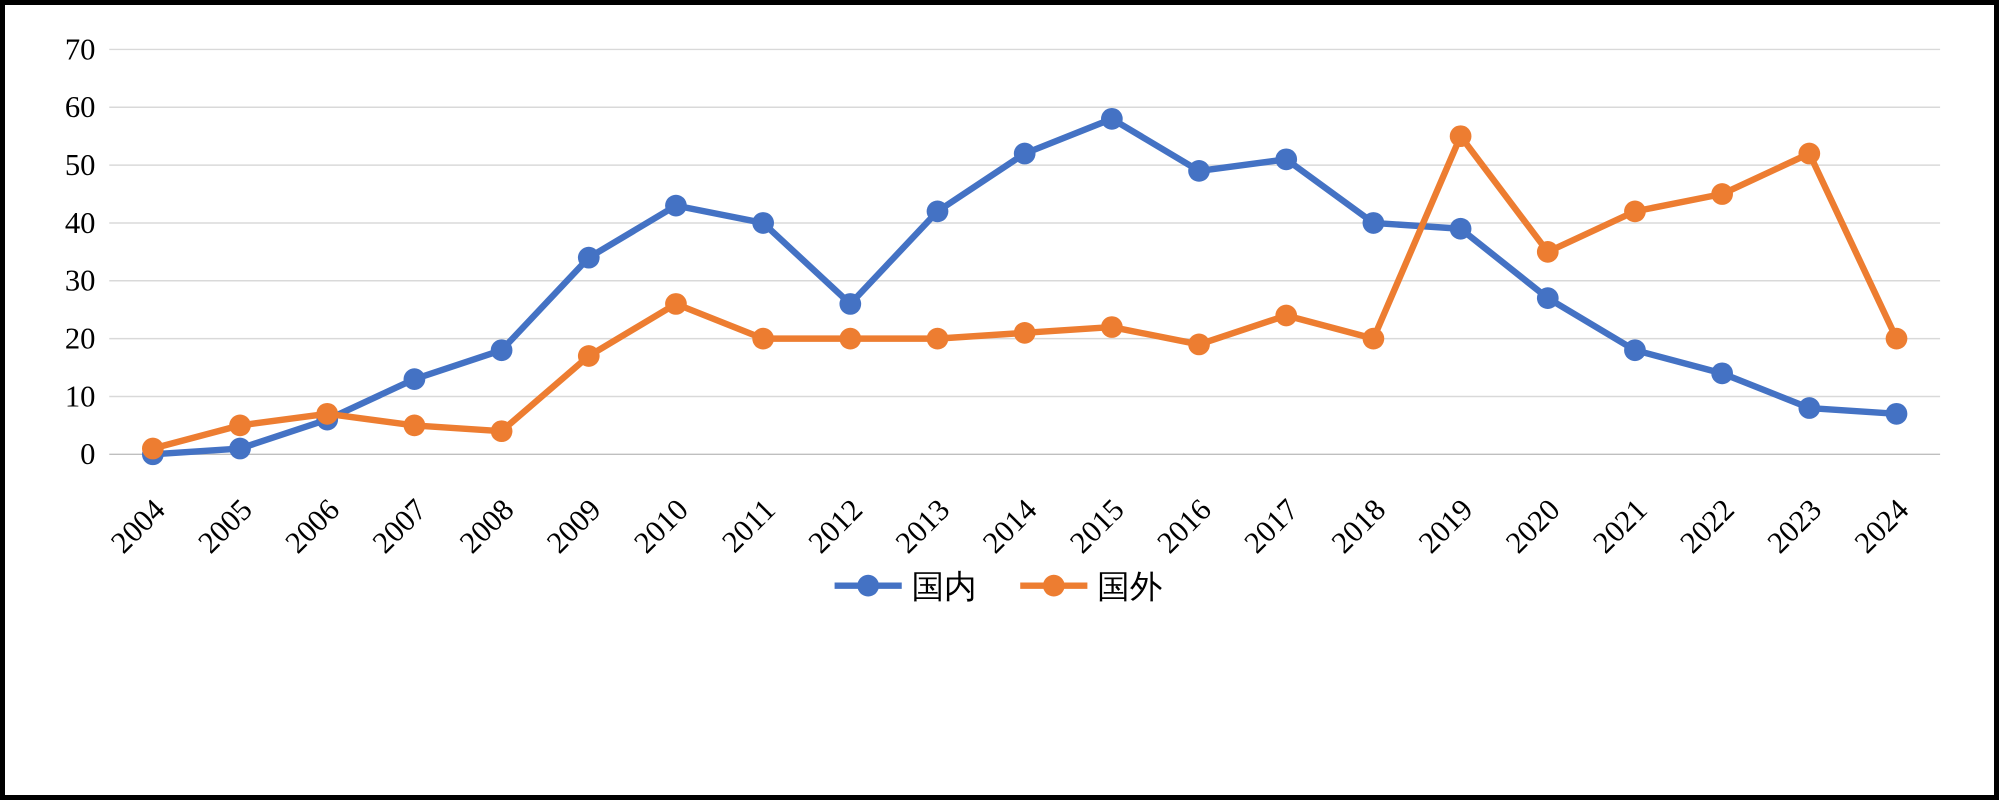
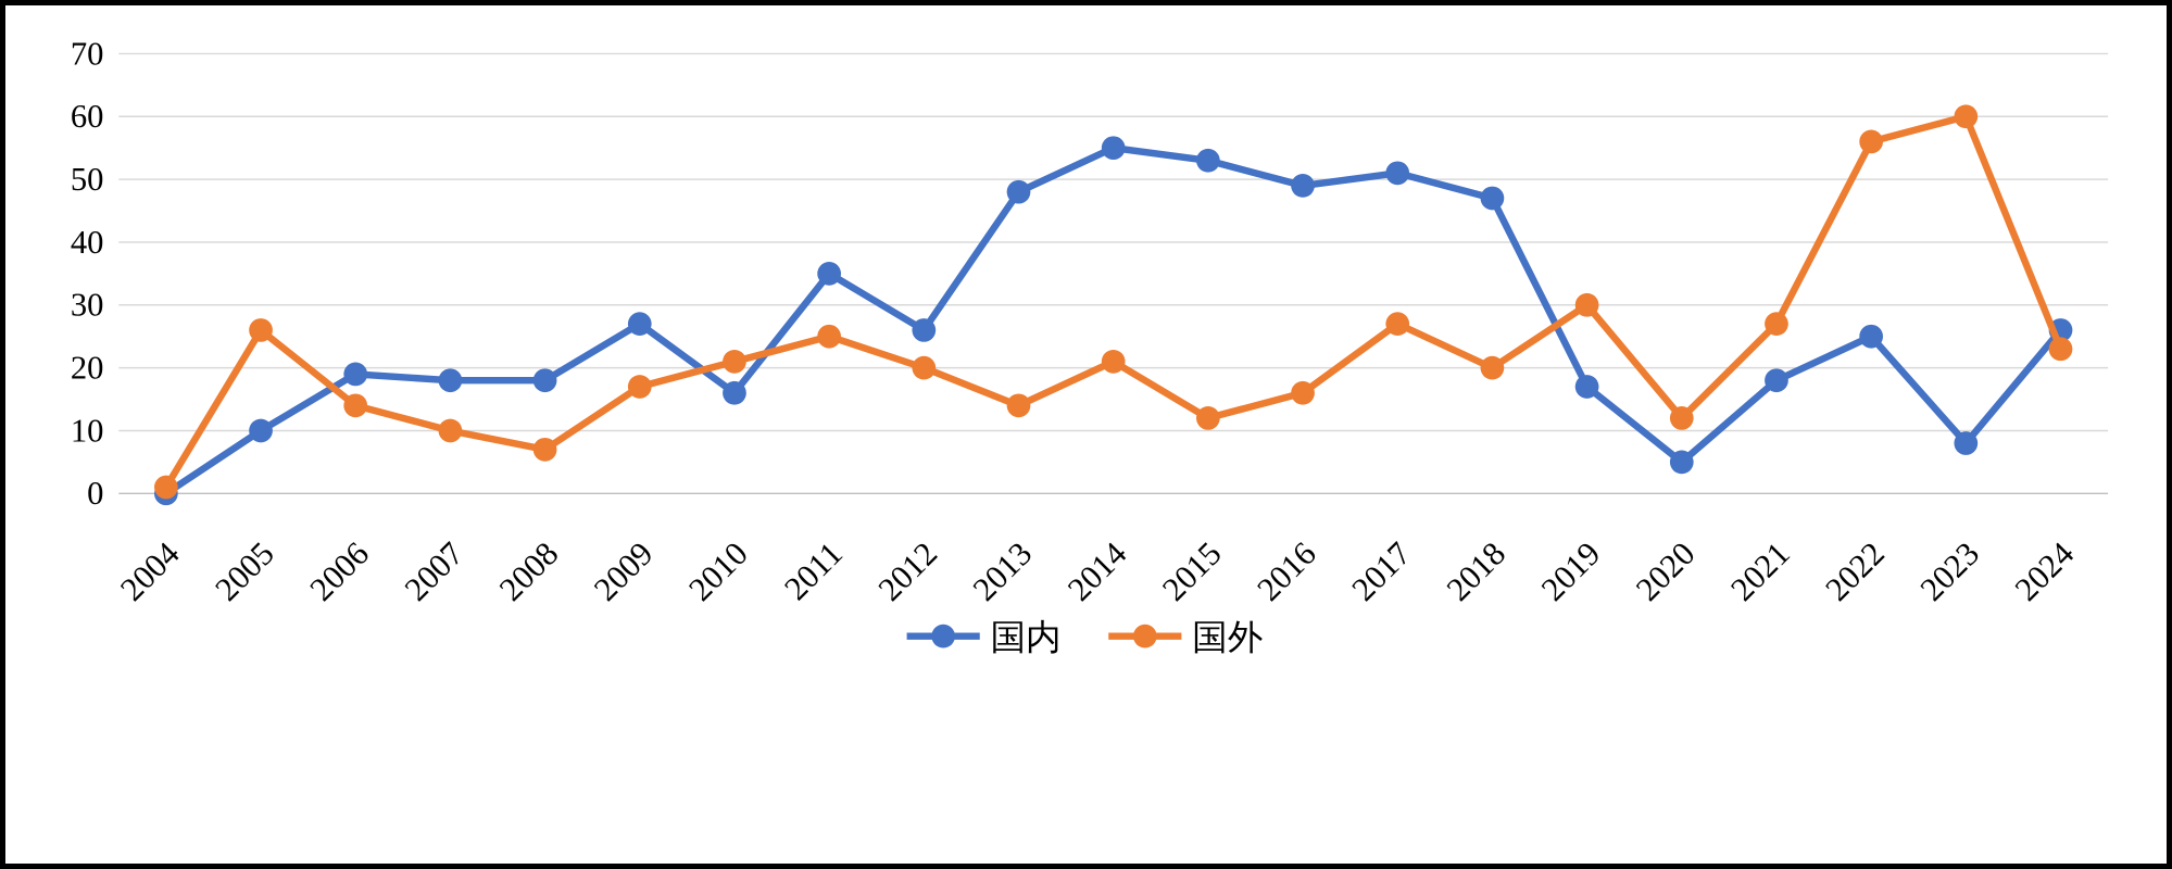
国内/2005: 1 -> 10
国外/2005: 5 -> 26
国内/2006: 6 -> 19
国外/2006: 7 -> 14
国内/2007: 13 -> 18
国外/2007: 5 -> 10
国外/2008: 4 -> 7
国内/2009: 34 -> 27
国内/2010: 43 -> 16
国外/2010: 26 -> 21
国内/2011: 40 -> 35
国外/2011: 20 -> 25
国内/2013: 42 -> 48
国外/2013: 20 -> 14
国内/2014: 52 -> 55
国内/2015: 58 -> 53
国外/2015: 22 -> 12
国外/2016: 19 -> 16
国外/2017: 24 -> 27
国内/2018: 40 -> 47
国内/2019: 39 -> 17
国外/2019: 55 -> 30
国内/2020: 27 -> 5
国外/2020: 35 -> 12
国外/2021: 42 -> 27
国内/2022: 14 -> 25
国外/2022: 45 -> 56
国外/2023: 52 -> 60
国内/2024: 7 -> 26
国外/2024: 20 -> 23
